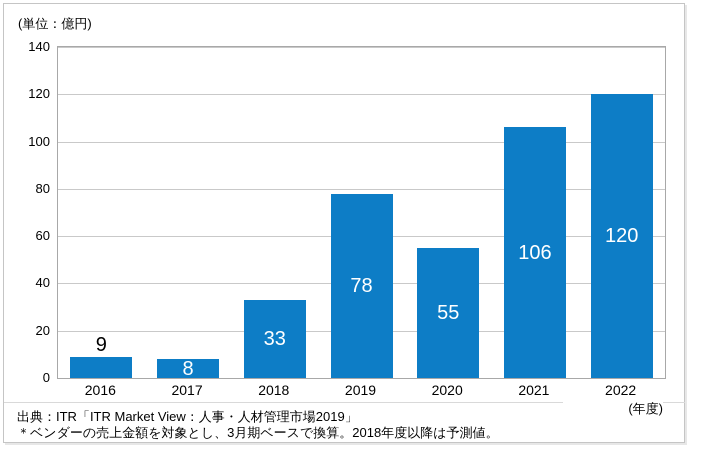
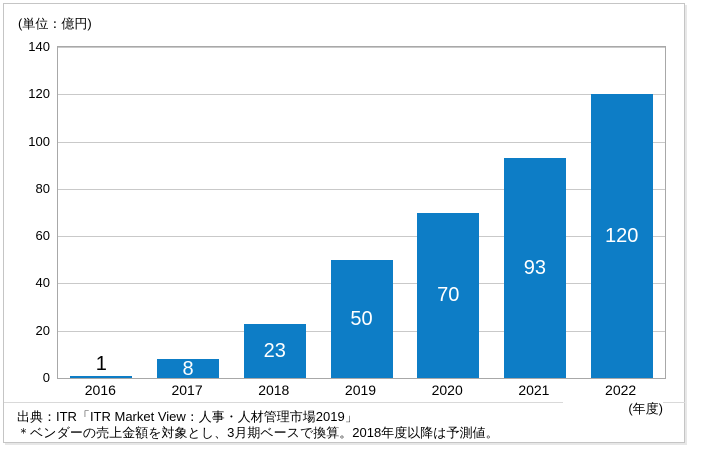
2016: 9 -> 1
2018: 33 -> 23
2019: 78 -> 50
2020: 55 -> 70
2021: 106 -> 93
